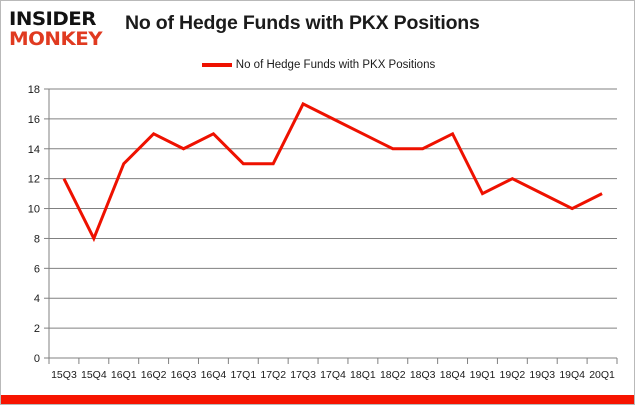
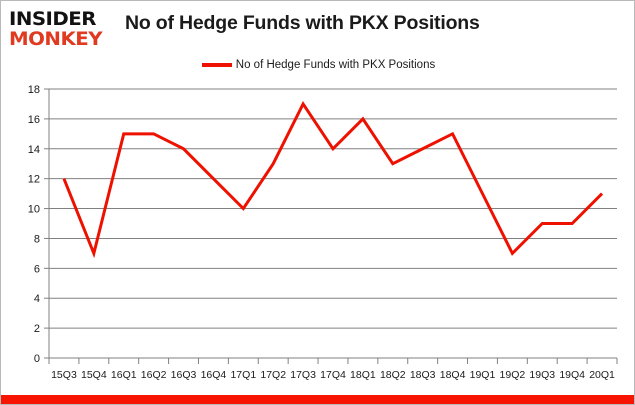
15Q4: 8 -> 7
16Q1: 13 -> 15
16Q4: 15 -> 12
17Q1: 13 -> 10
17Q4: 16 -> 14
18Q1: 15 -> 16
18Q2: 14 -> 13
19Q2: 12 -> 7
19Q3: 11 -> 9
19Q4: 10 -> 9
